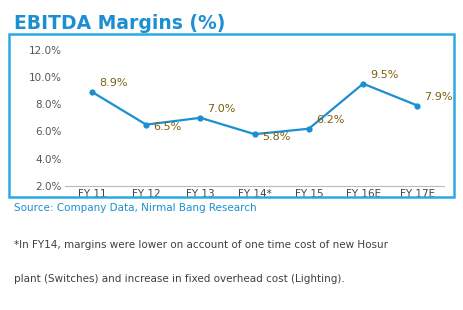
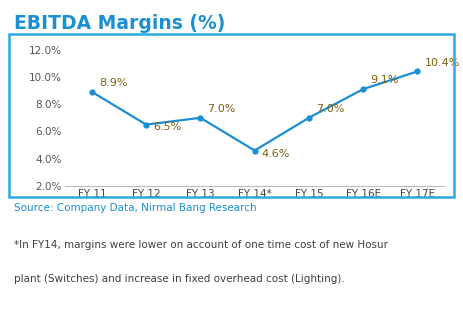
FY 14*: 5.8% -> 4.6%
FY 15: 6.2% -> 7.0%
FY 16E: 9.5% -> 9.1%
FY 17E: 7.9% -> 10.4%
